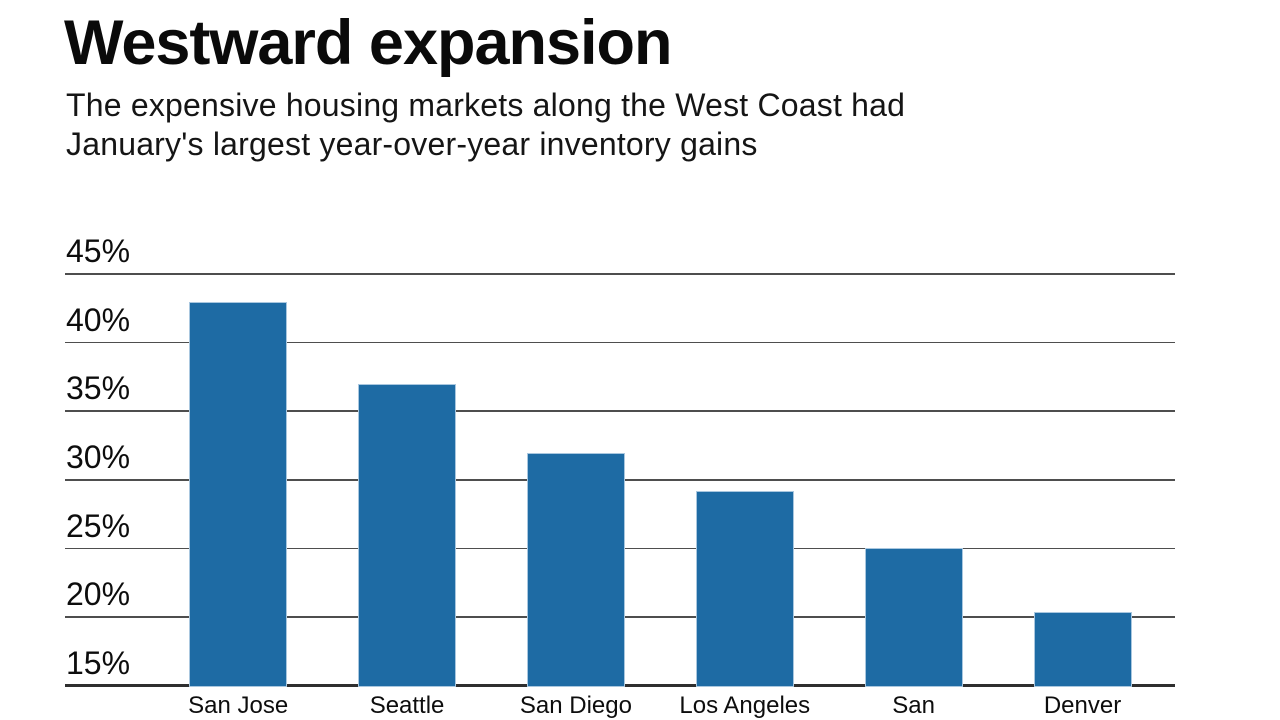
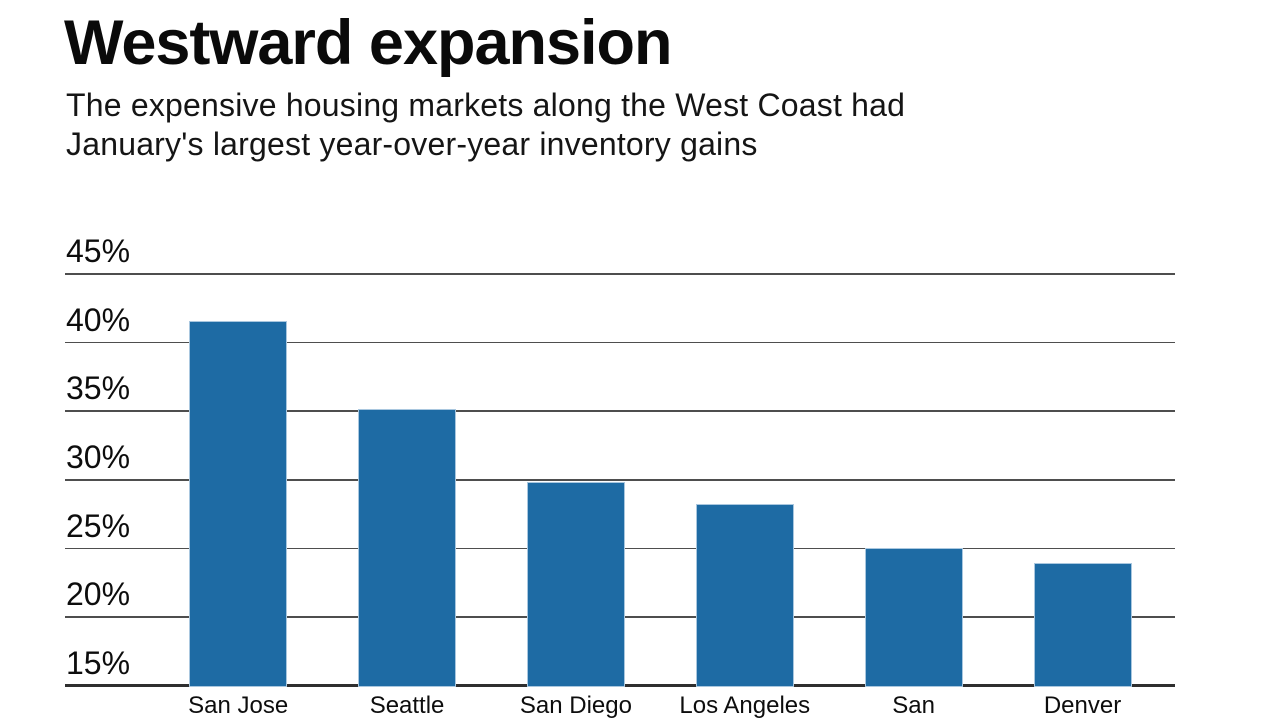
San Jose: 42.9% -> 41.5%
Seattle: 36.9% -> 35.1%
San Diego: 31.9% -> 29.8%
Los Angeles: 29.1% -> 28.2%
Denver: 20.3% -> 23.9%
